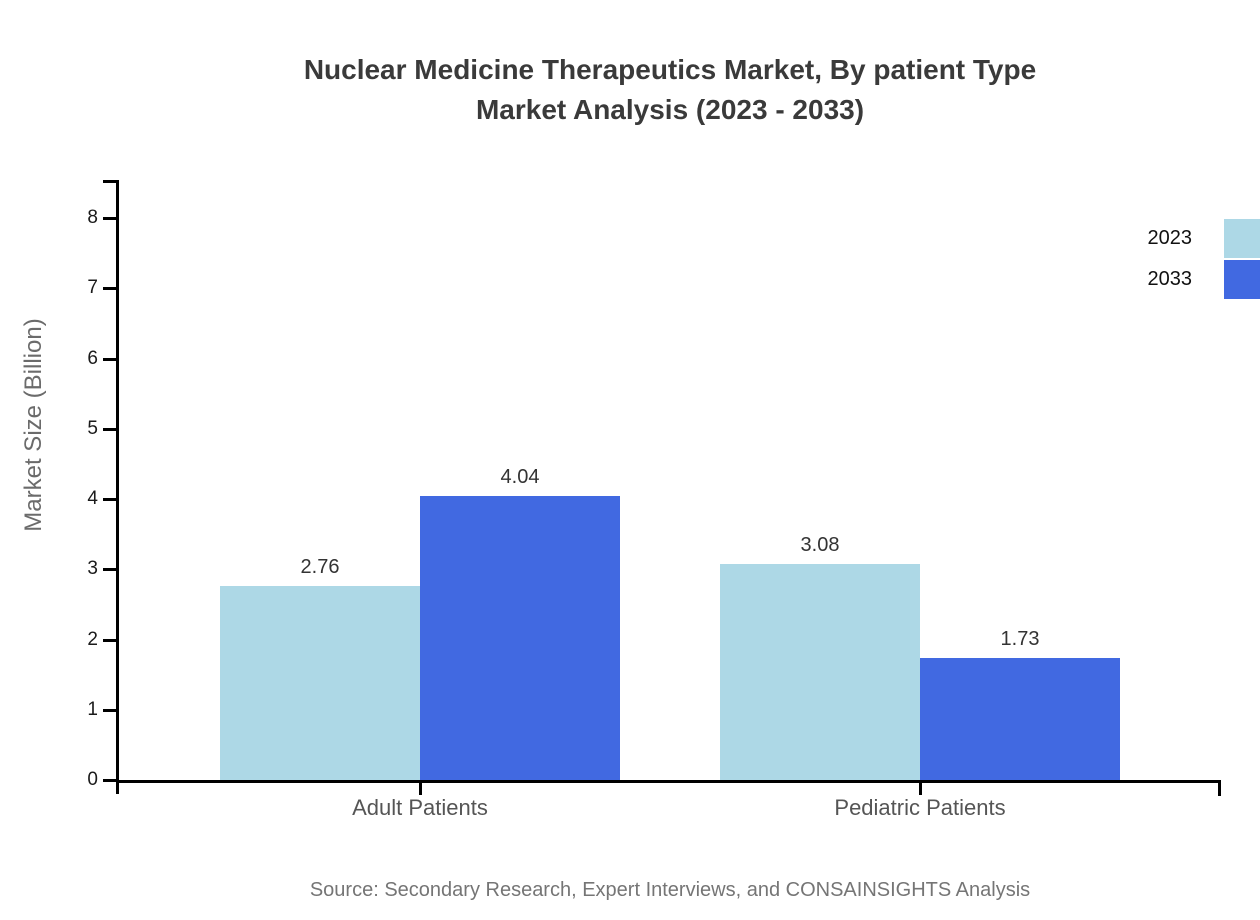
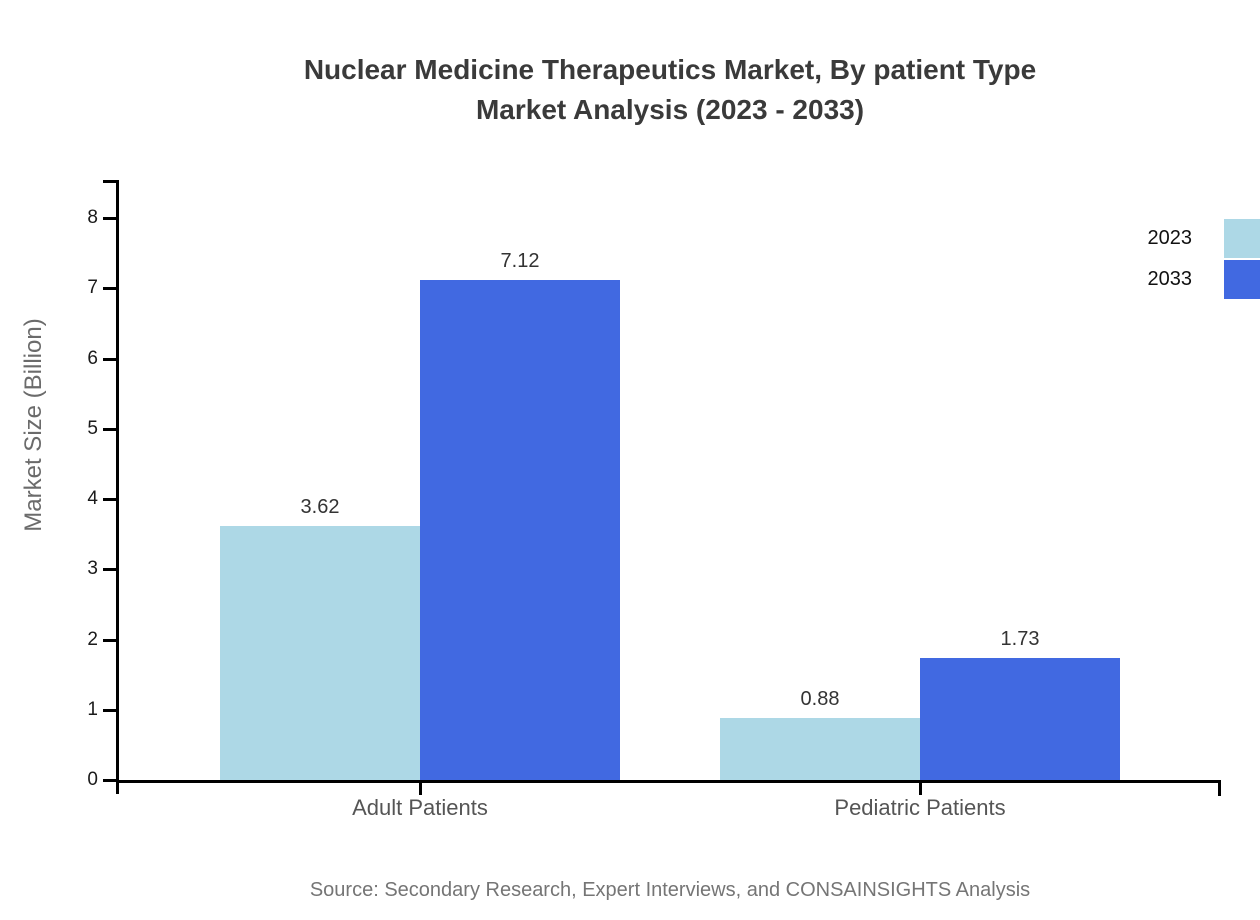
2023/Adult Patients: 2.76 -> 3.62
2033/Adult Patients: 4.04 -> 7.12
2023/Pediatric Patients: 3.08 -> 0.88
